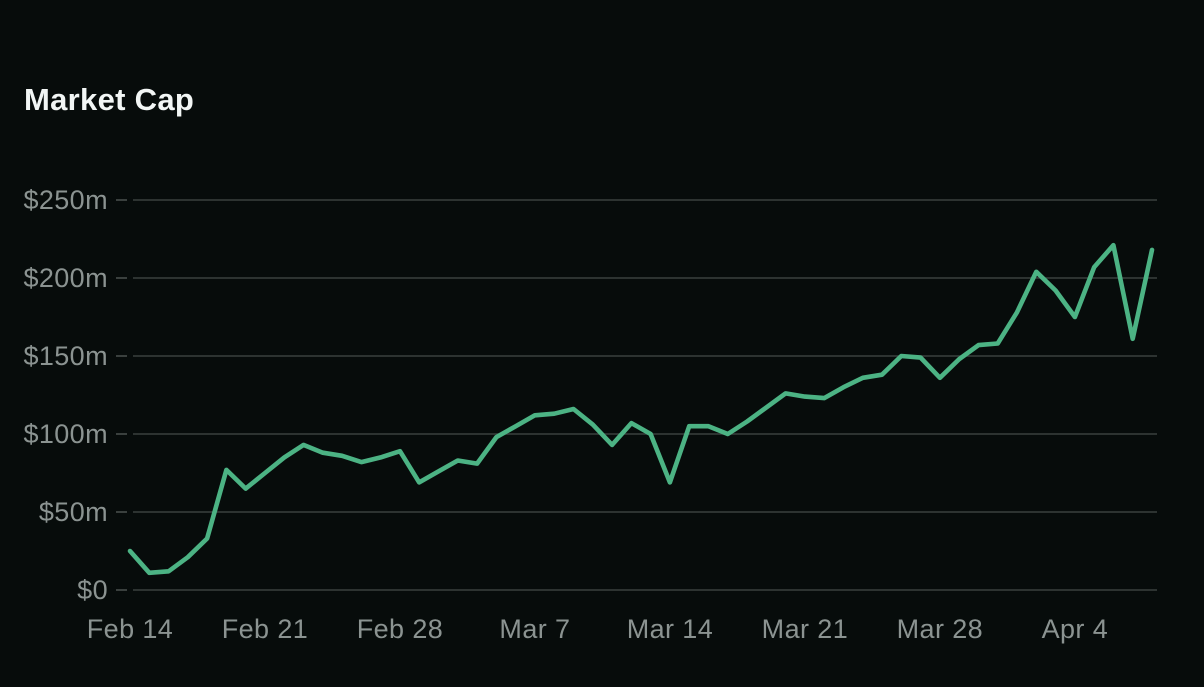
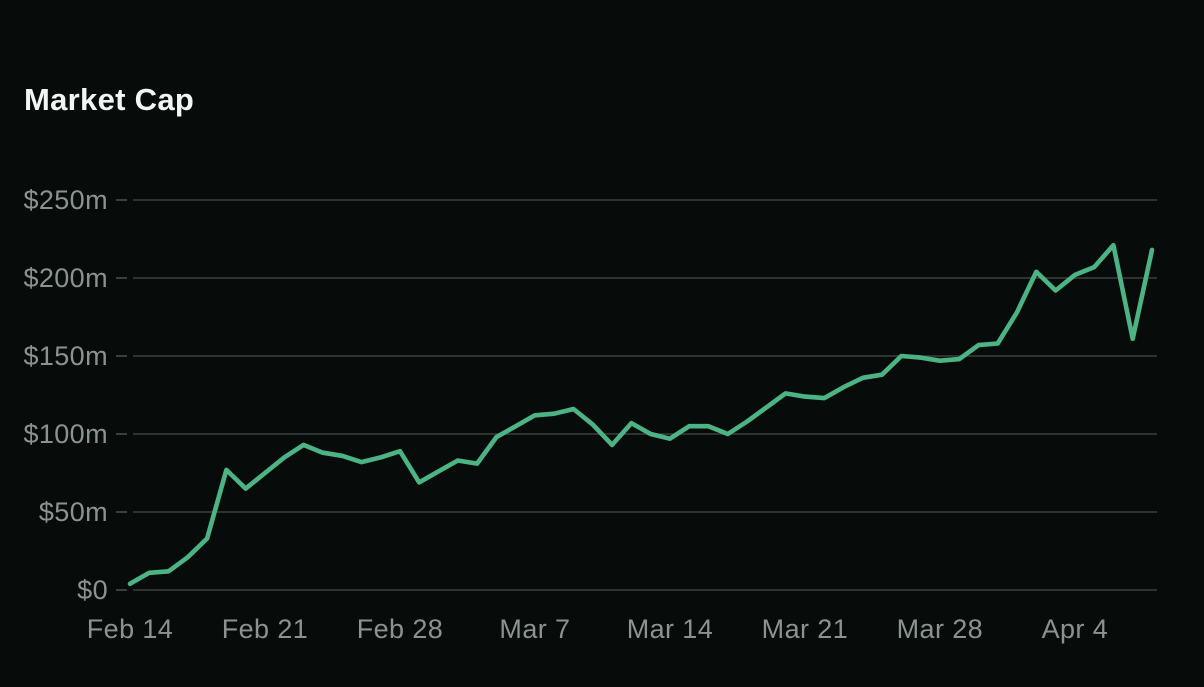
Feb 14: $25m -> $4m
Mar 14: $69m -> $97m
Mar 28: $136m -> $147m
Apr 4: $175m -> $202m
